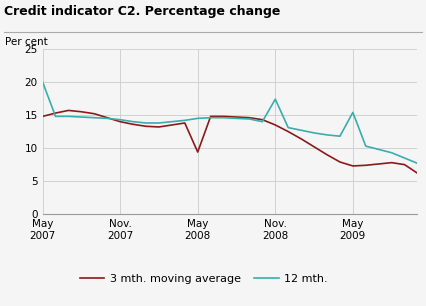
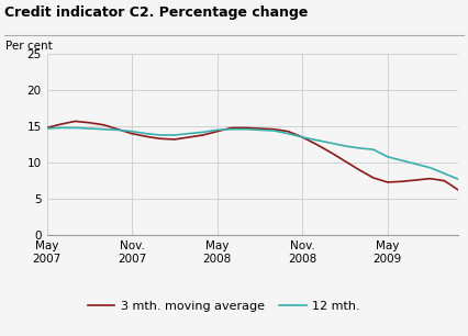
12 mth./May 2007: 20.0 -> 14.7
3 mth. moving average/May 2008: 9.4 -> 14.3
12 mth./Nov. 2008: 17.4 -> 13.5
12 mth./May 2009: 15.4 -> 10.8
